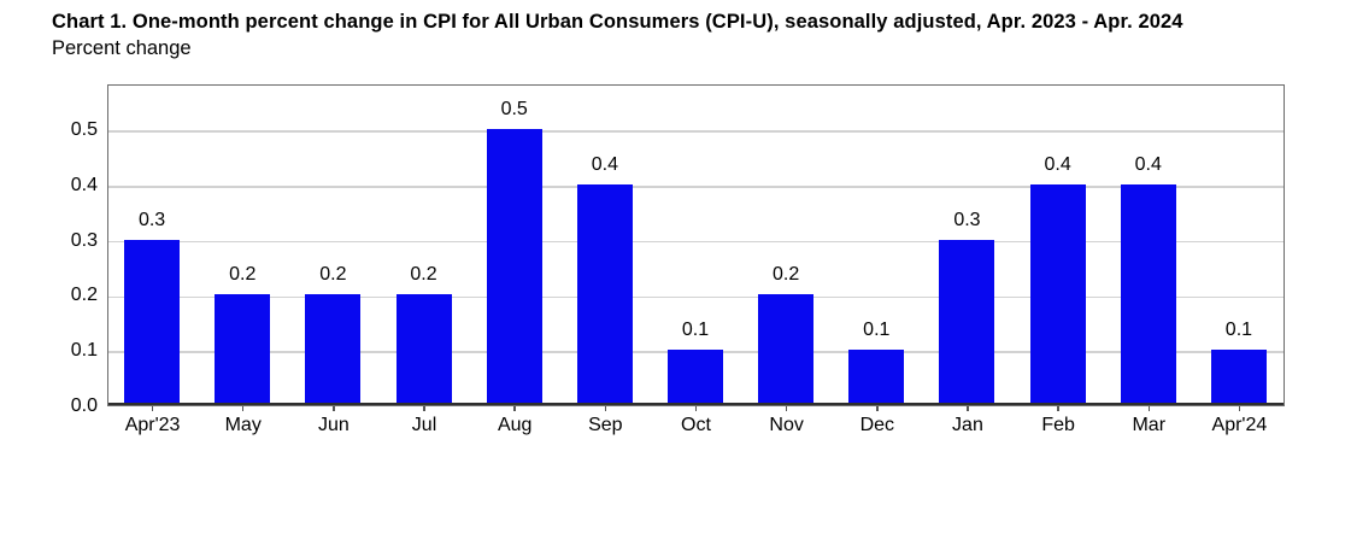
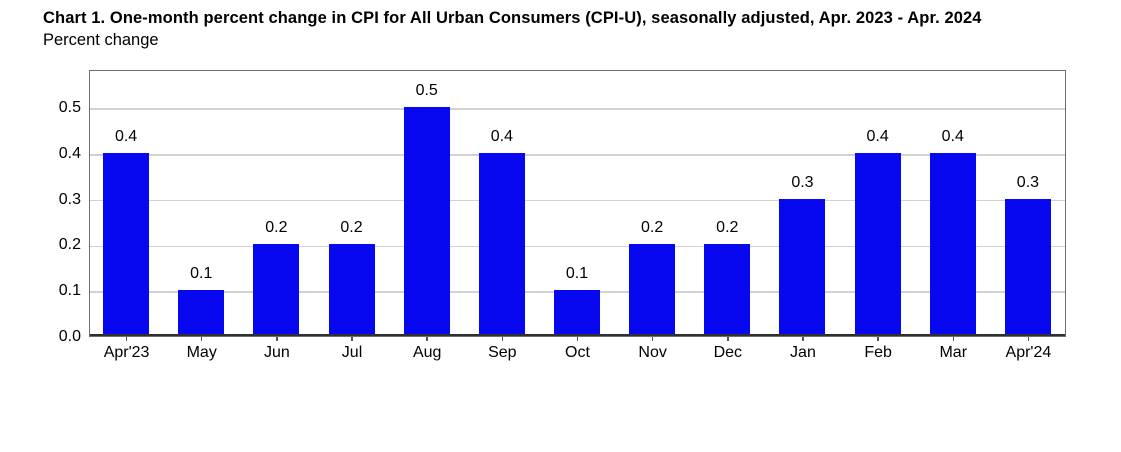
Apr'23: 0.3 -> 0.4
May: 0.2 -> 0.1
Dec: 0.1 -> 0.2
Apr'24: 0.1 -> 0.3
